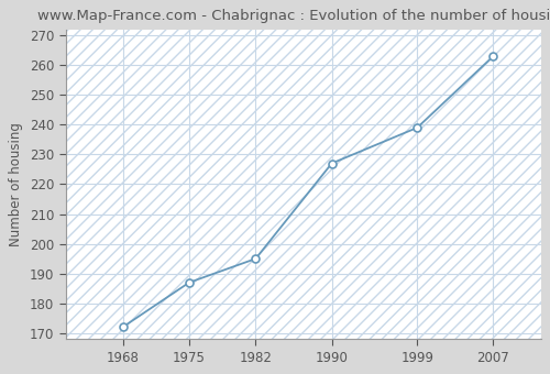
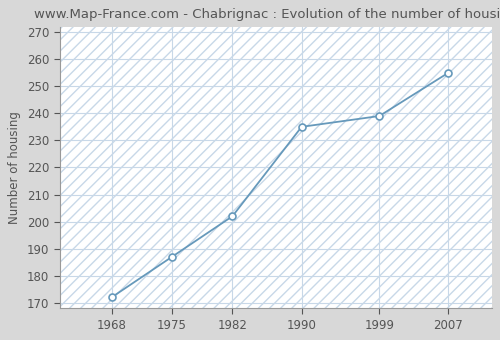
1982: 195 -> 202
1990: 227 -> 235
2007: 263 -> 255
